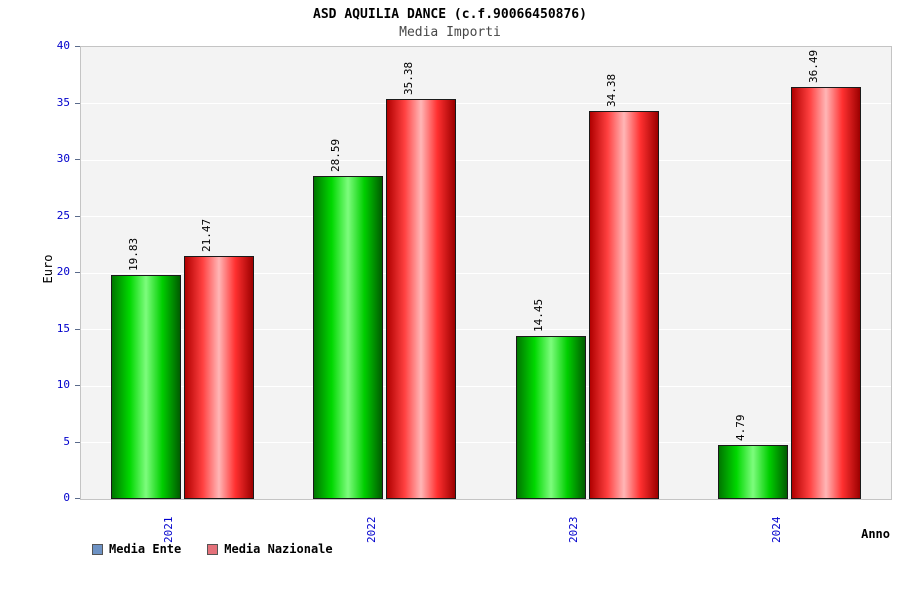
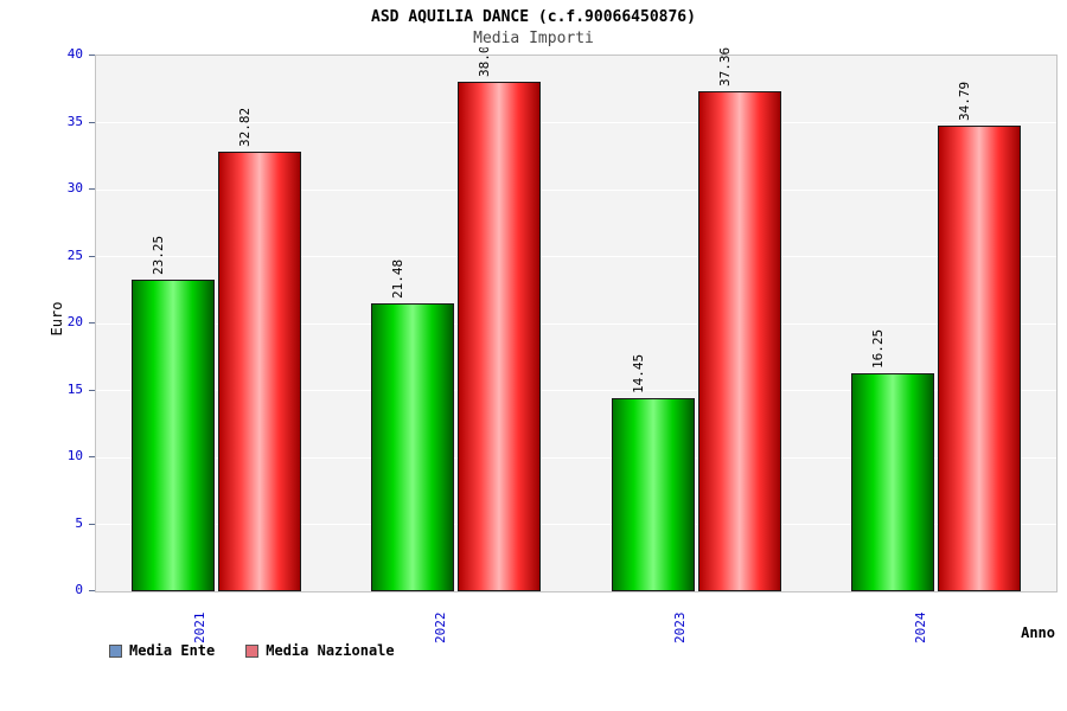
Media Ente/2021: 19.83 -> 23.25
Media Nazionale/2021: 21.47 -> 32.82
Media Ente/2022: 28.59 -> 21.48
Media Nazionale/2022: 35.38 -> 38.03
Media Nazionale/2023: 34.38 -> 37.36
Media Ente/2024: 4.79 -> 16.25
Media Nazionale/2024: 36.49 -> 34.79
